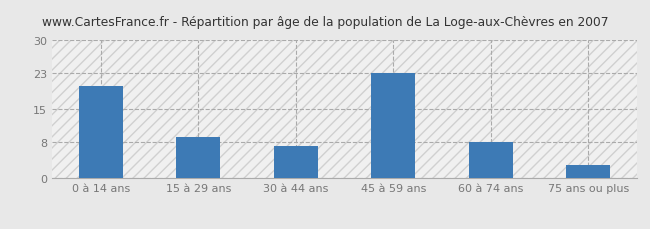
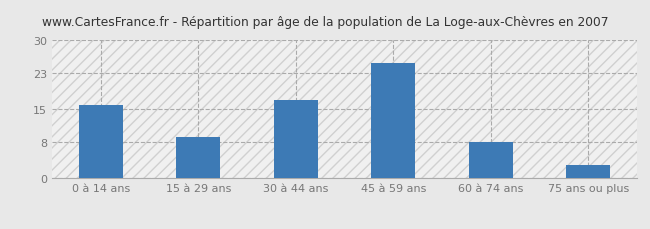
0 à 14 ans: 20 -> 16
30 à 44 ans: 7 -> 17
45 à 59 ans: 23 -> 25
